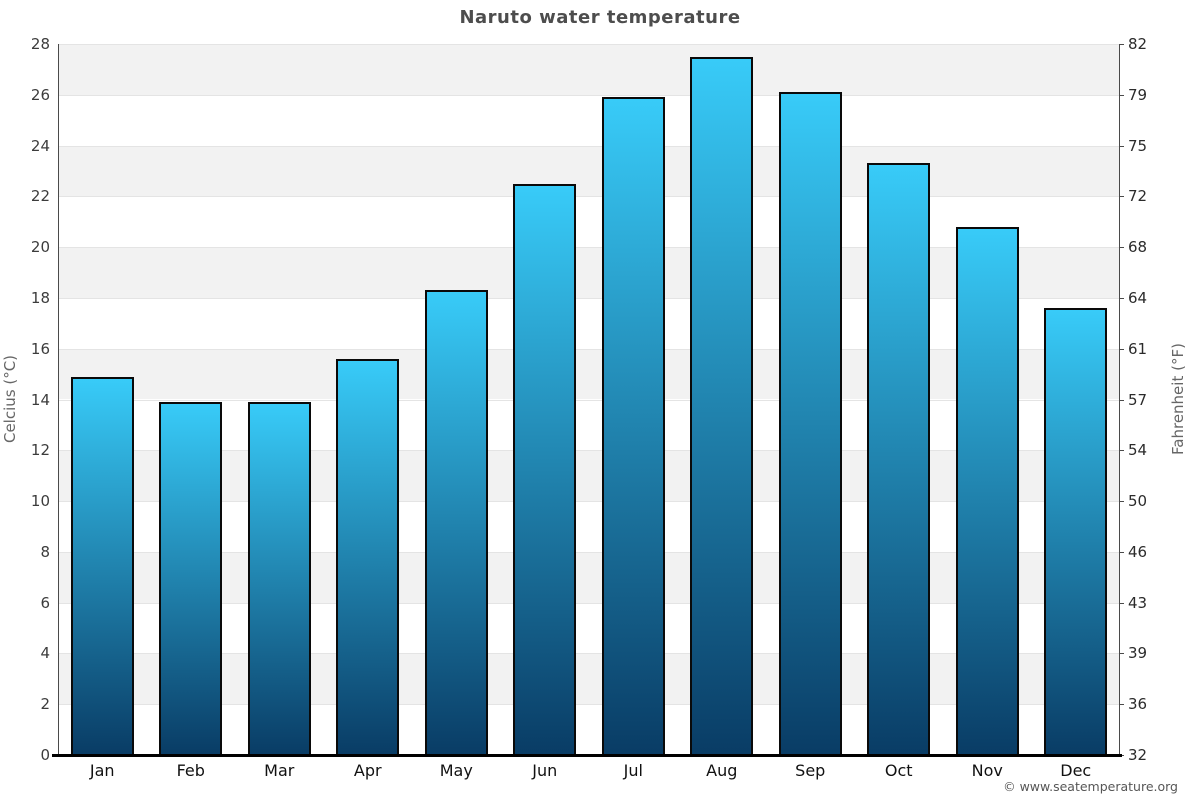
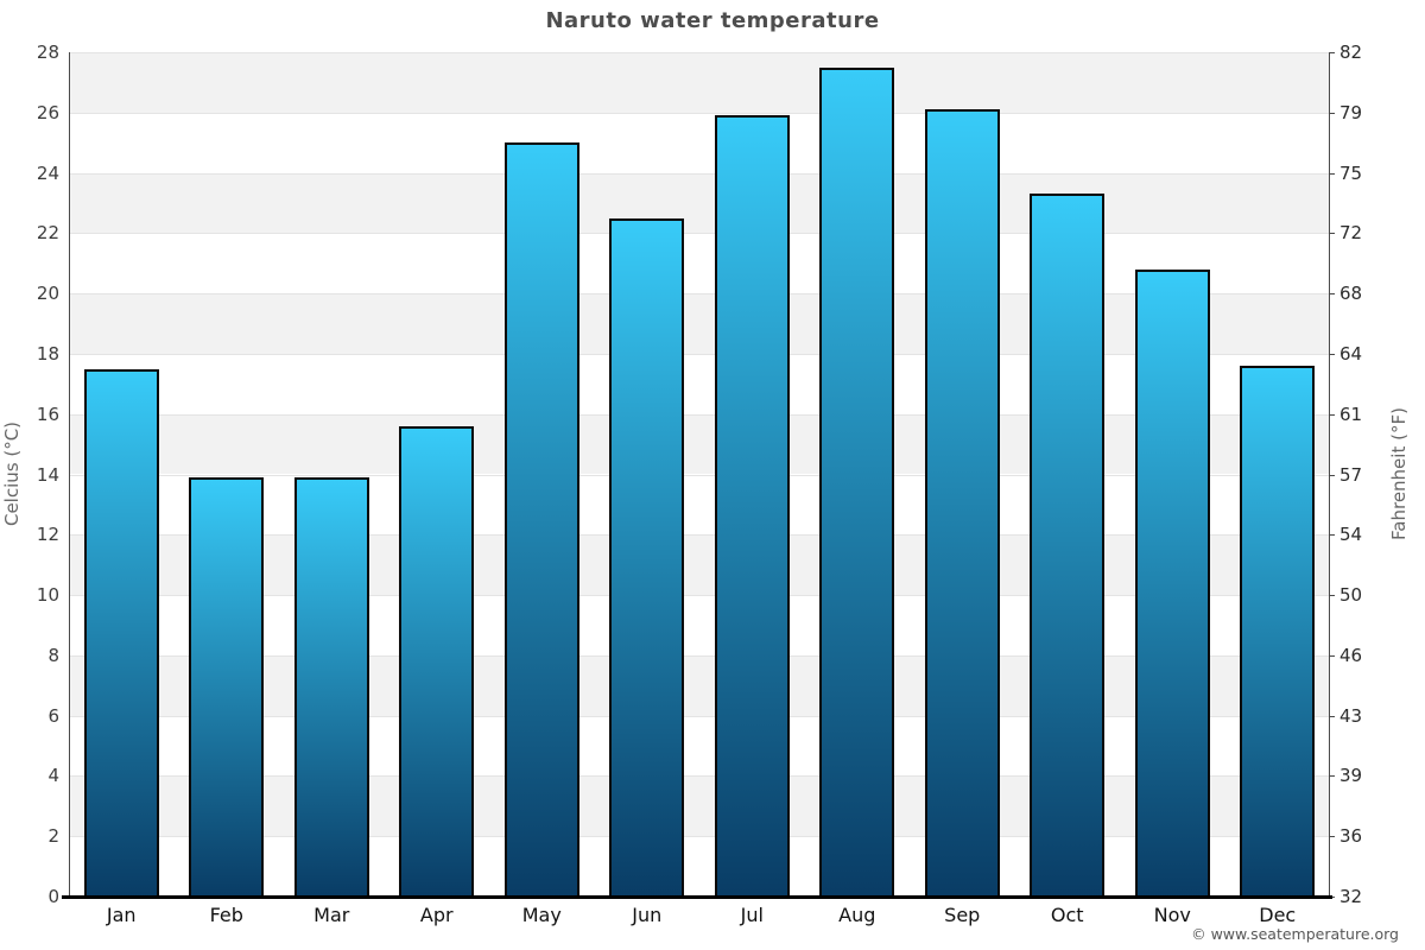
Jan: 14.9 -> 17.5
May: 18.3 -> 25.0
